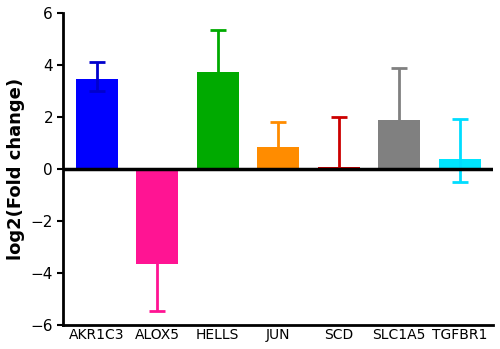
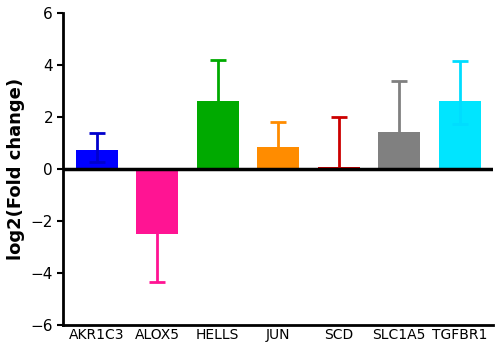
AKR1C3: 3.45 -> 0.72
ALOX5: -3.65 -> -2.50
HELLS: 3.75 -> 2.62
SLC1A5: 1.90 -> 1.42
TGFBR1: 0.40 -> 2.62
